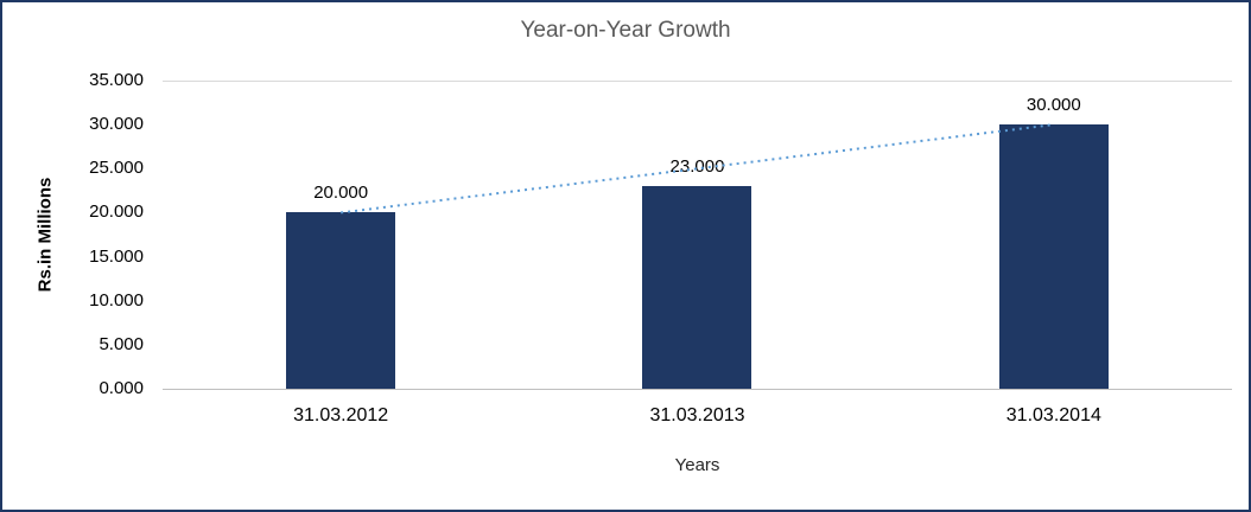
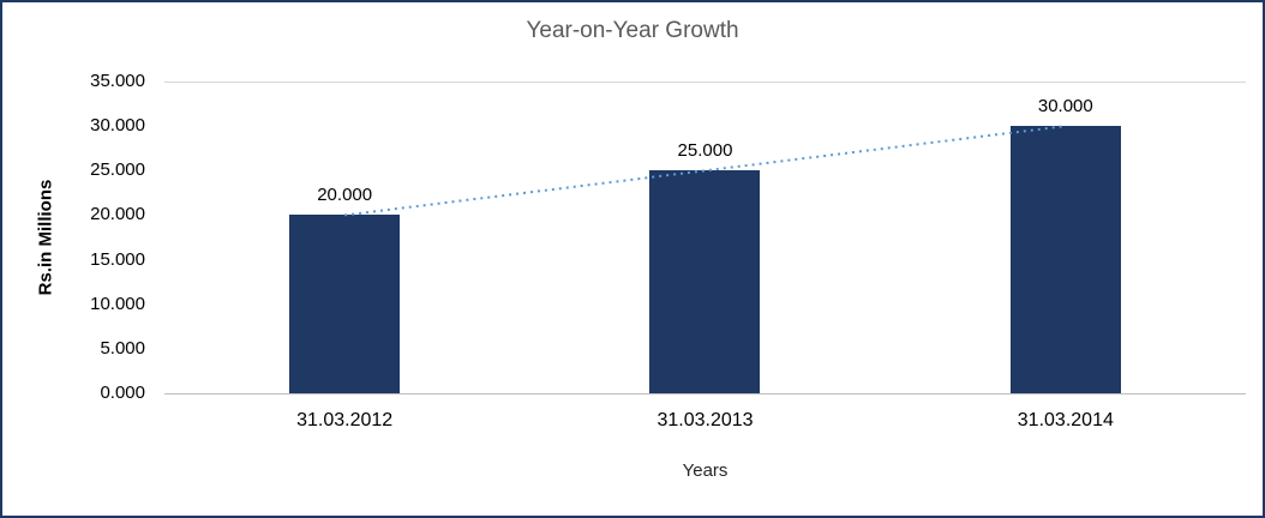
31.03.2013: 23.000 -> 25.000
